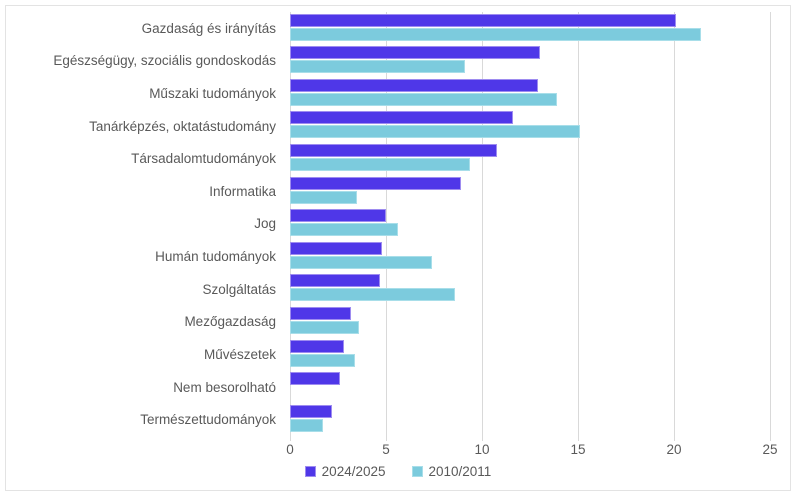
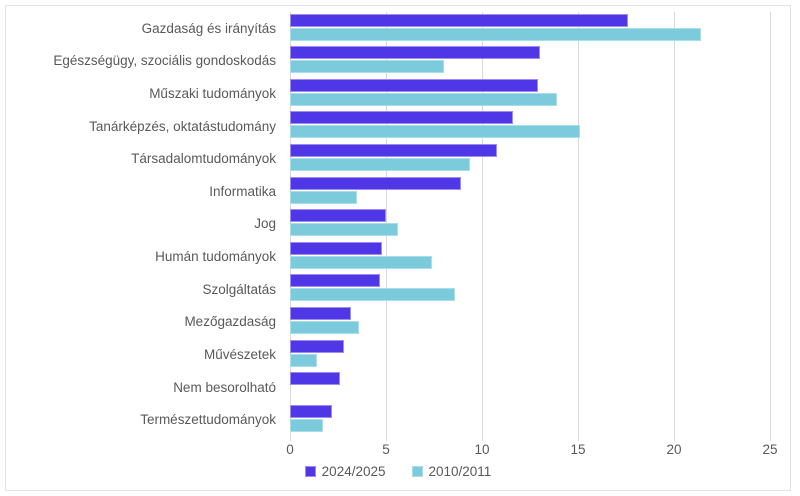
2024/2025/Gazdaság és irányítás: 20.1 -> 17.6
2010/2011/Egészségügy, szociális gondoskodás: 9.1 -> 8.0
2010/2011/Művészetek: 3.4 -> 1.4
